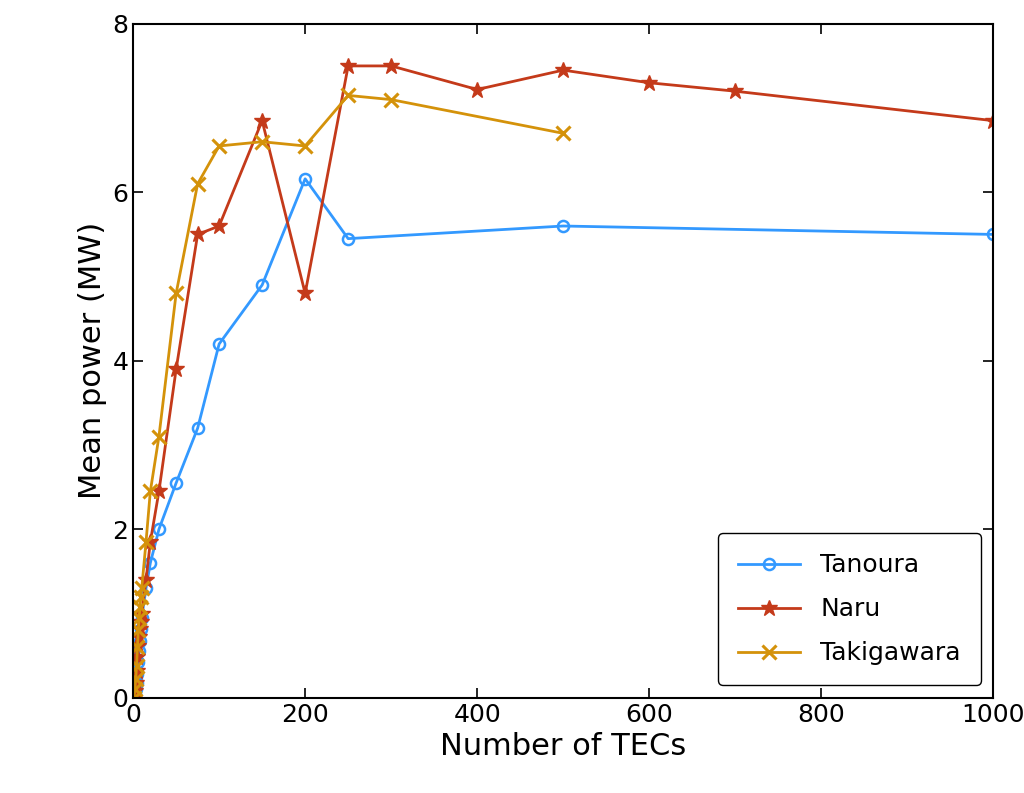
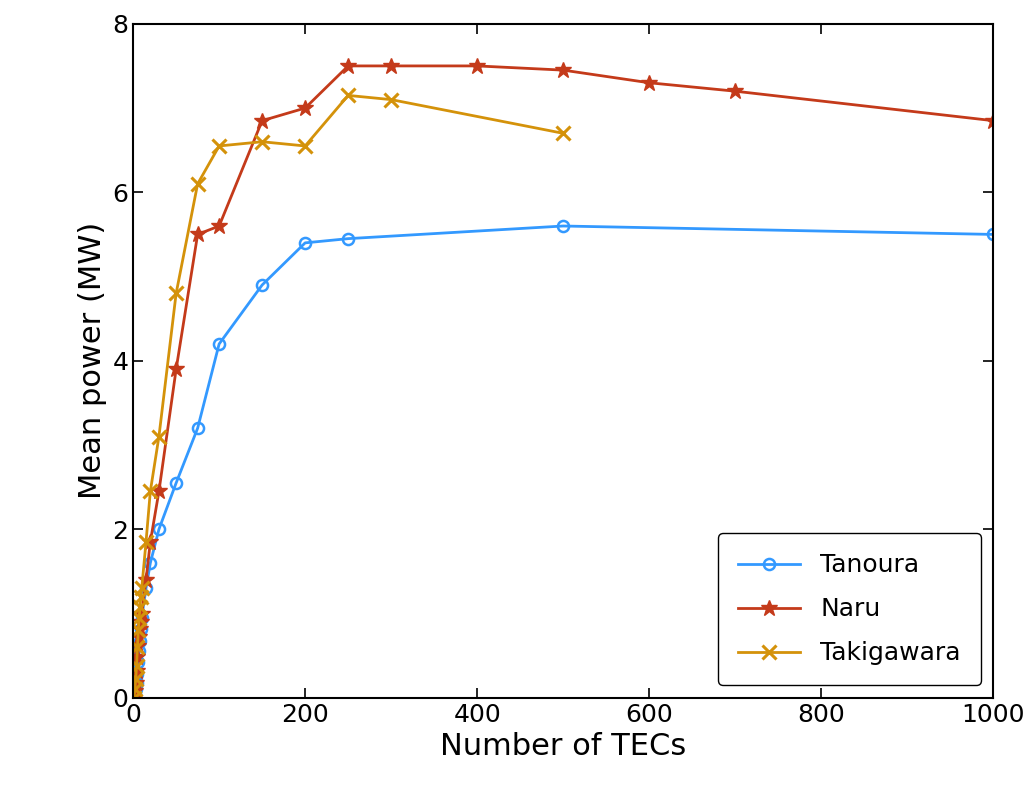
Tanoura/200: 6.16 -> 5.40
Naru/200: 4.80 -> 7.00
Naru/400: 7.22 -> 7.50
